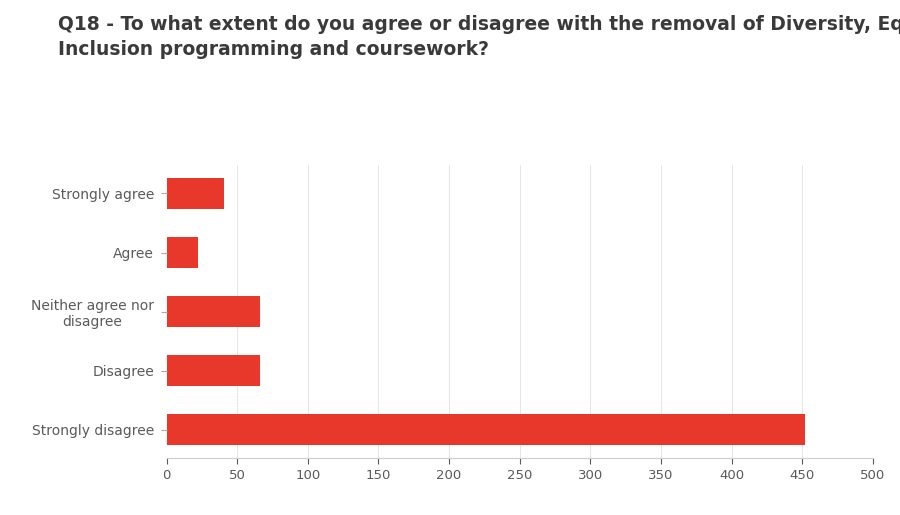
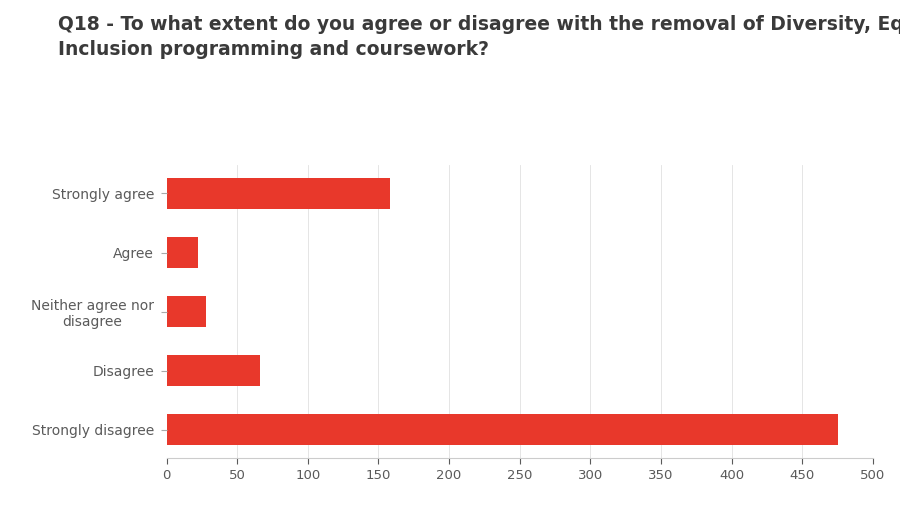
Strongly agree: 41 -> 158
Neither agree nor disagree: 66 -> 28
Strongly disagree: 452 -> 475
